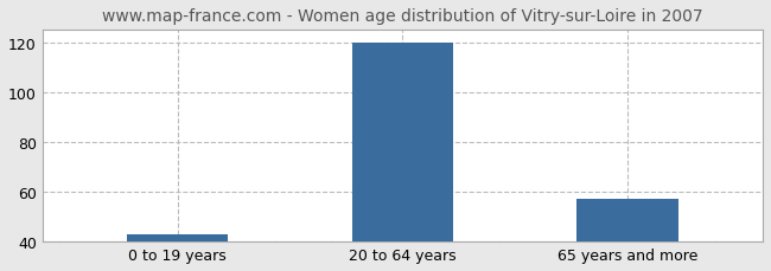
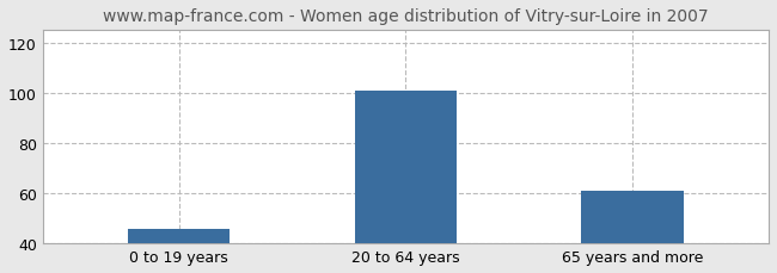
0 to 19 years: 43 -> 46
20 to 64 years: 120 -> 101
65 years and more: 57 -> 61
